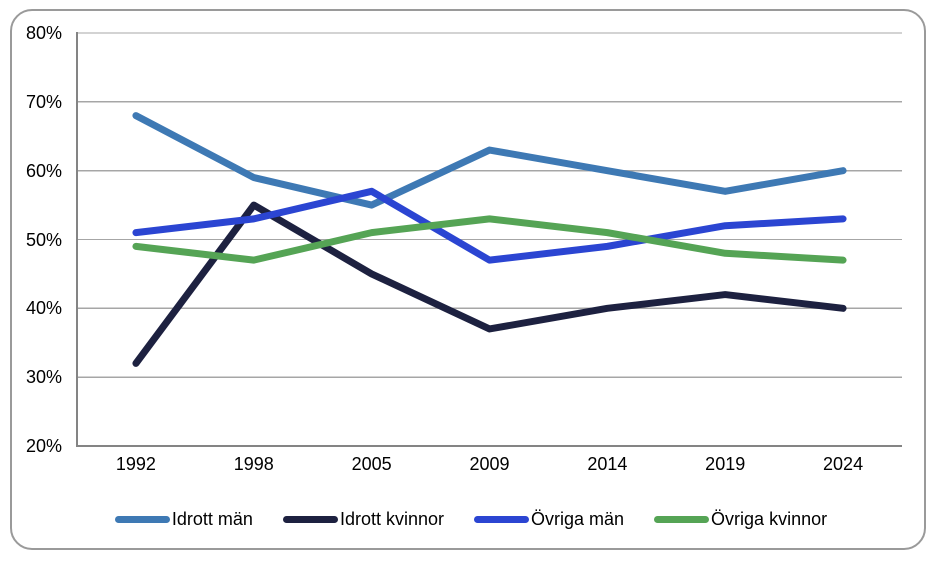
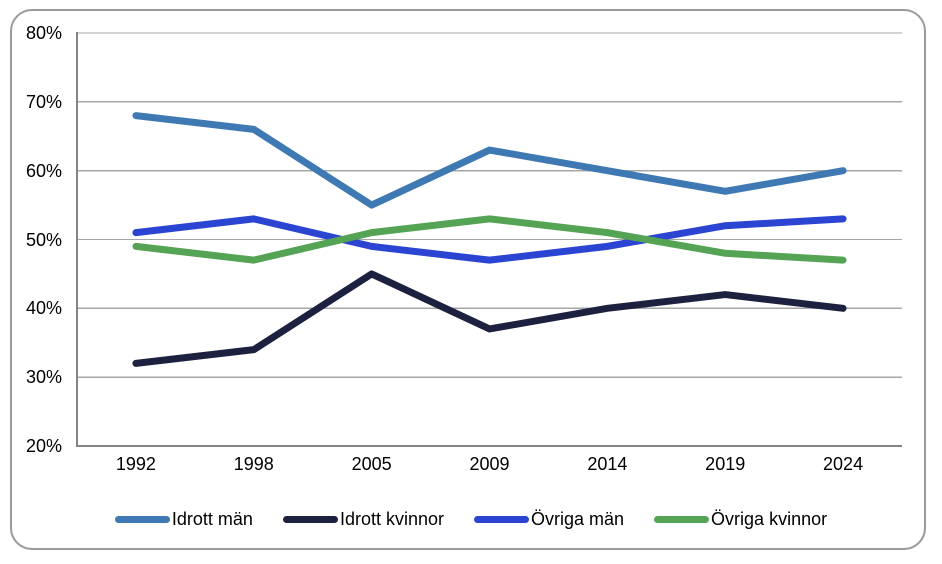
Idrott män/1998: 59% -> 66%
Idrott kvinnor/1998: 55% -> 34%
Övriga män/2005: 57% -> 49%
